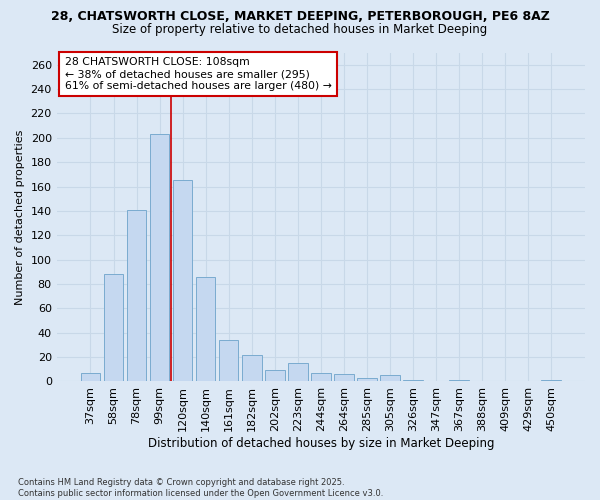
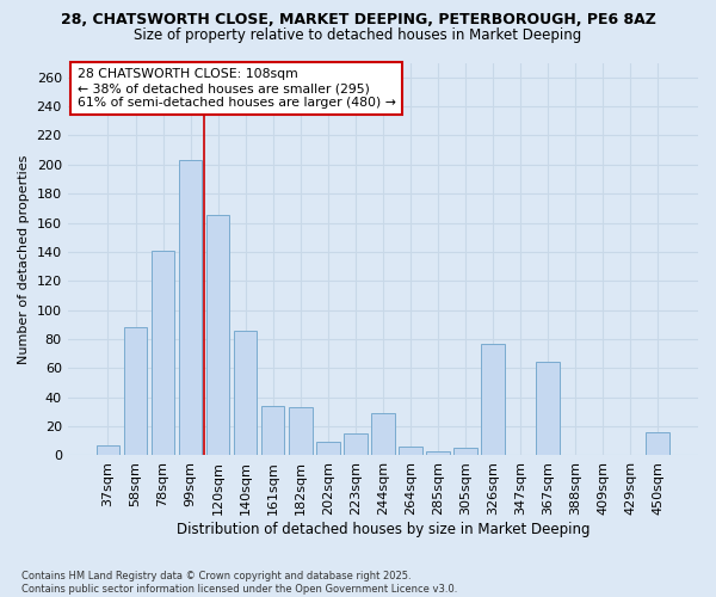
182sqm: 22 -> 33
244sqm: 7 -> 29
326sqm: 1 -> 77
367sqm: 1 -> 64
450sqm: 1 -> 16
